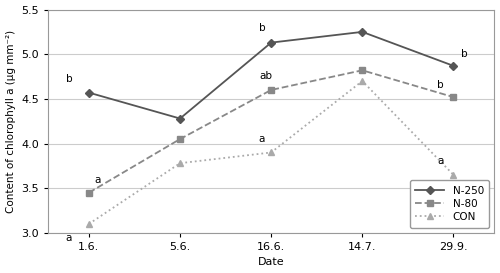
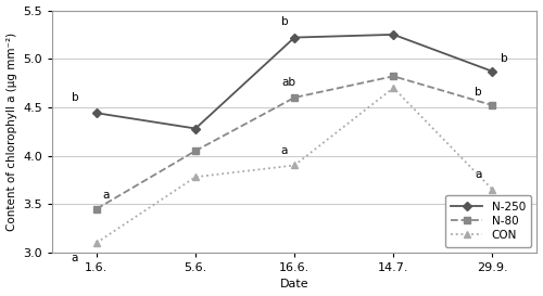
N-250/1.6.: 4.57 -> 4.44
N-250/16.6.: 5.13 -> 5.22
